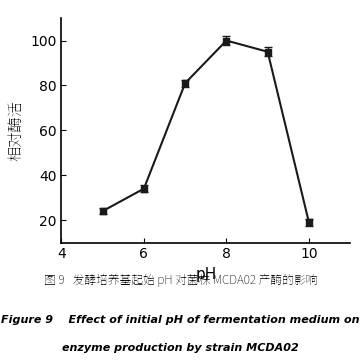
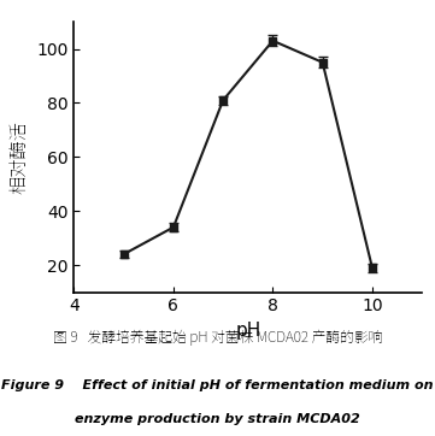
8: 100 -> 103
